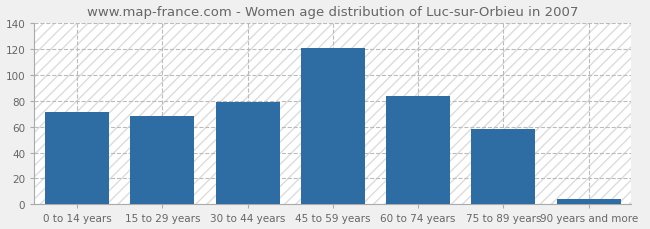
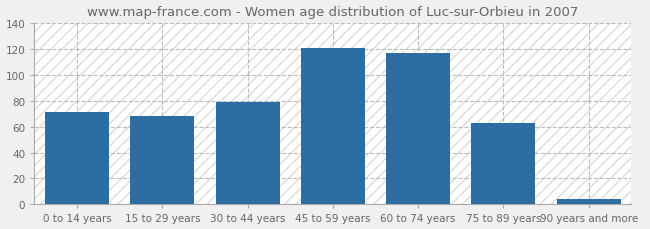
60 to 74 years: 84 -> 117
75 to 89 years: 58 -> 63
